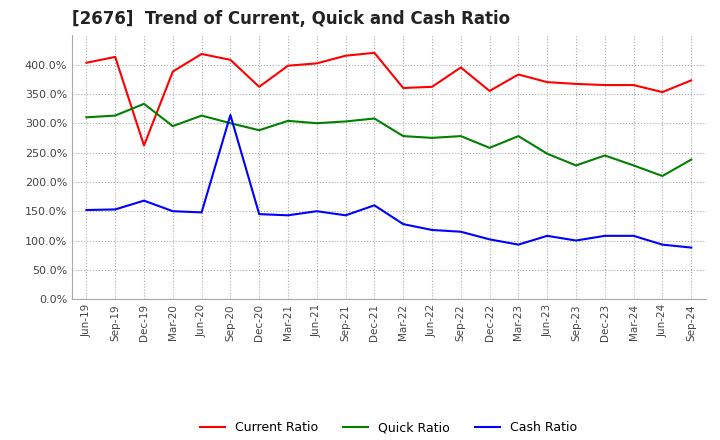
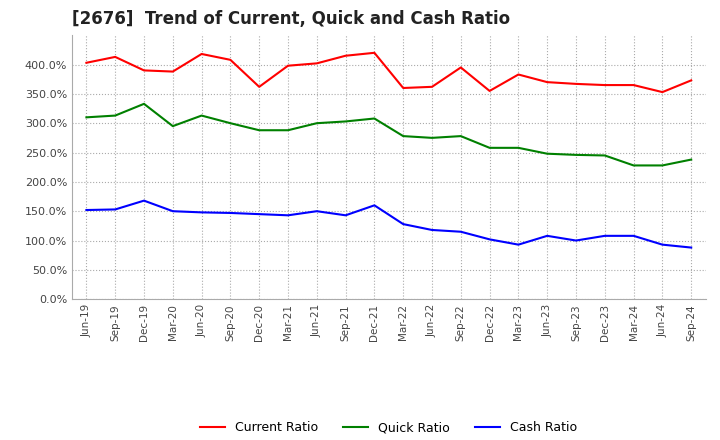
Current Ratio/Dec-19: 262% -> 390%
Cash Ratio/Sep-20: 314% -> 147%
Quick Ratio/Mar-21: 304% -> 288%
Quick Ratio/Mar-23: 278% -> 258%
Quick Ratio/Sep-23: 228% -> 246%
Quick Ratio/Jun-24: 210% -> 228%
